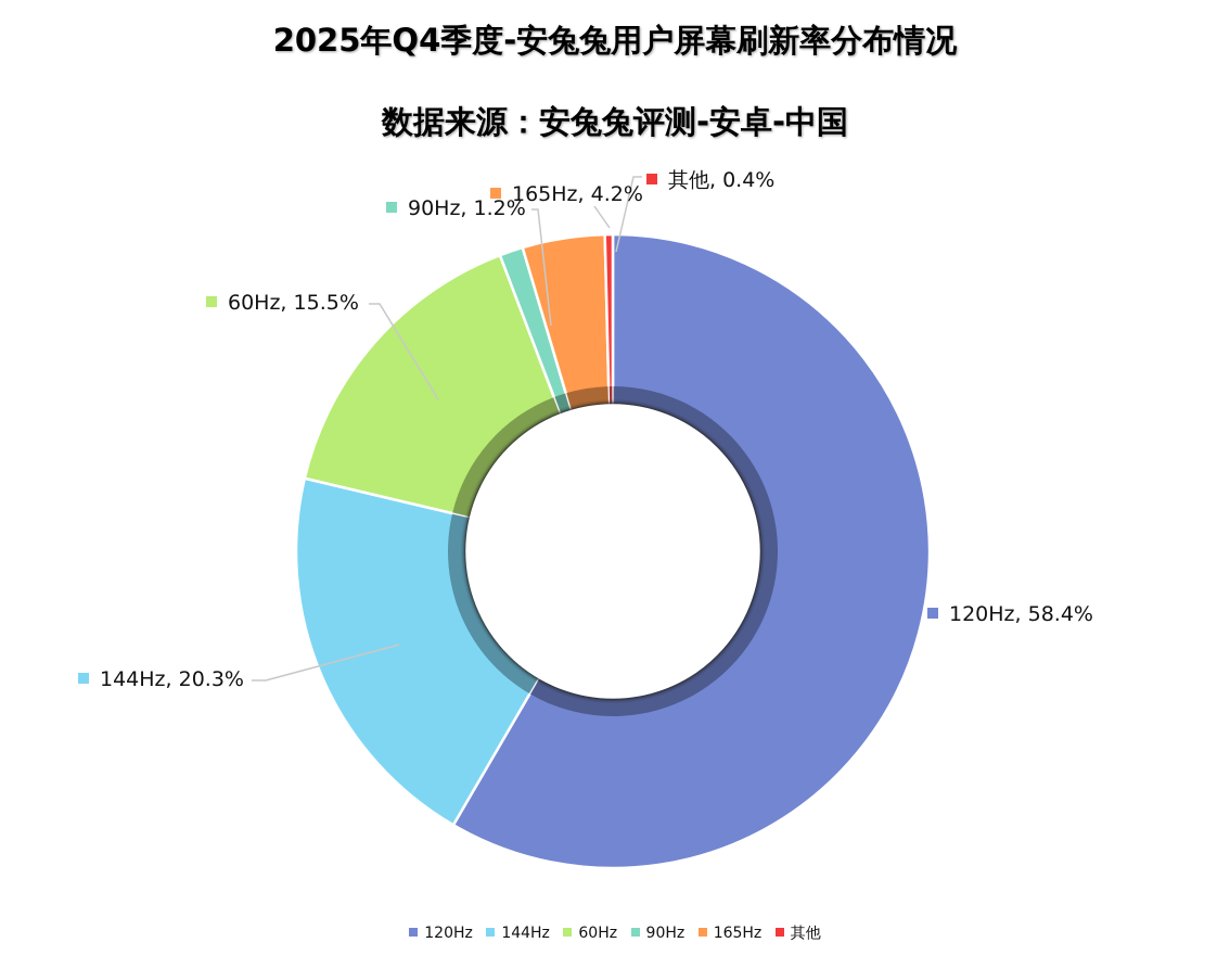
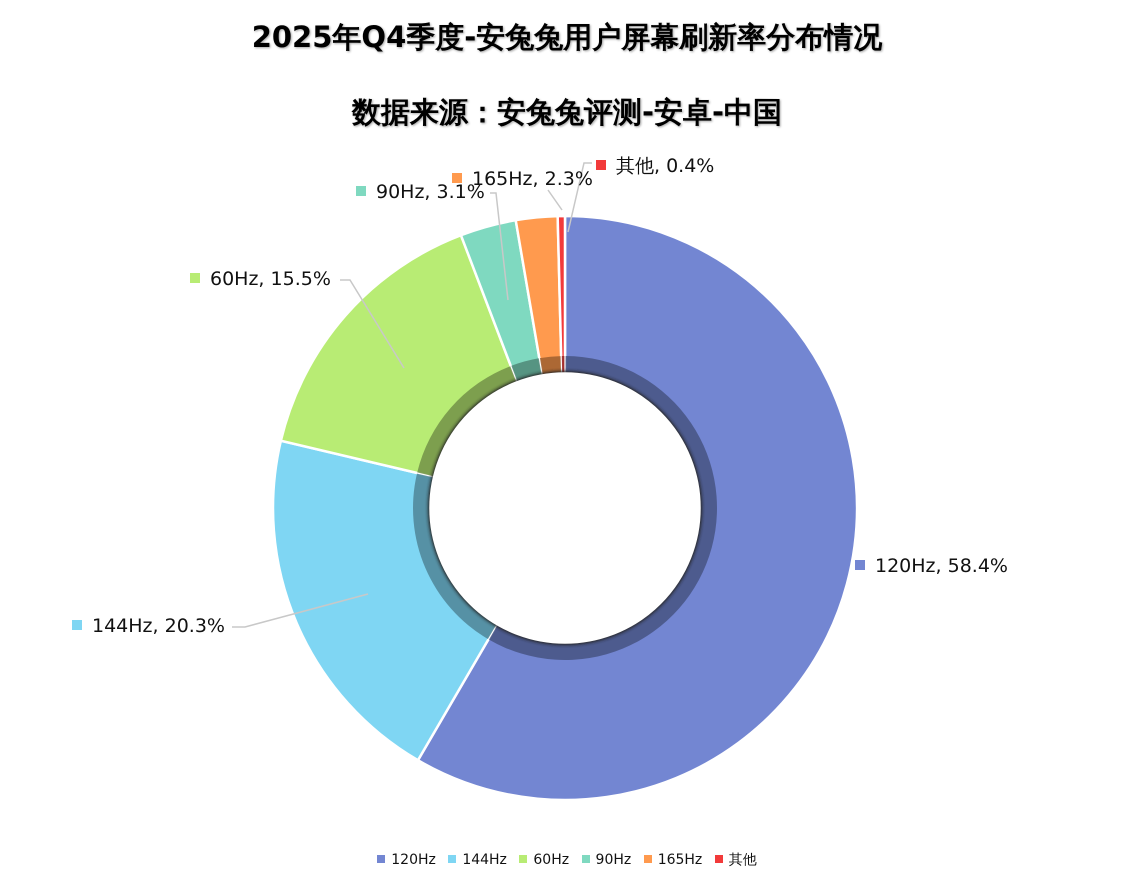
90Hz: 1.2% -> 3.1%
165Hz: 4.2% -> 2.3%
